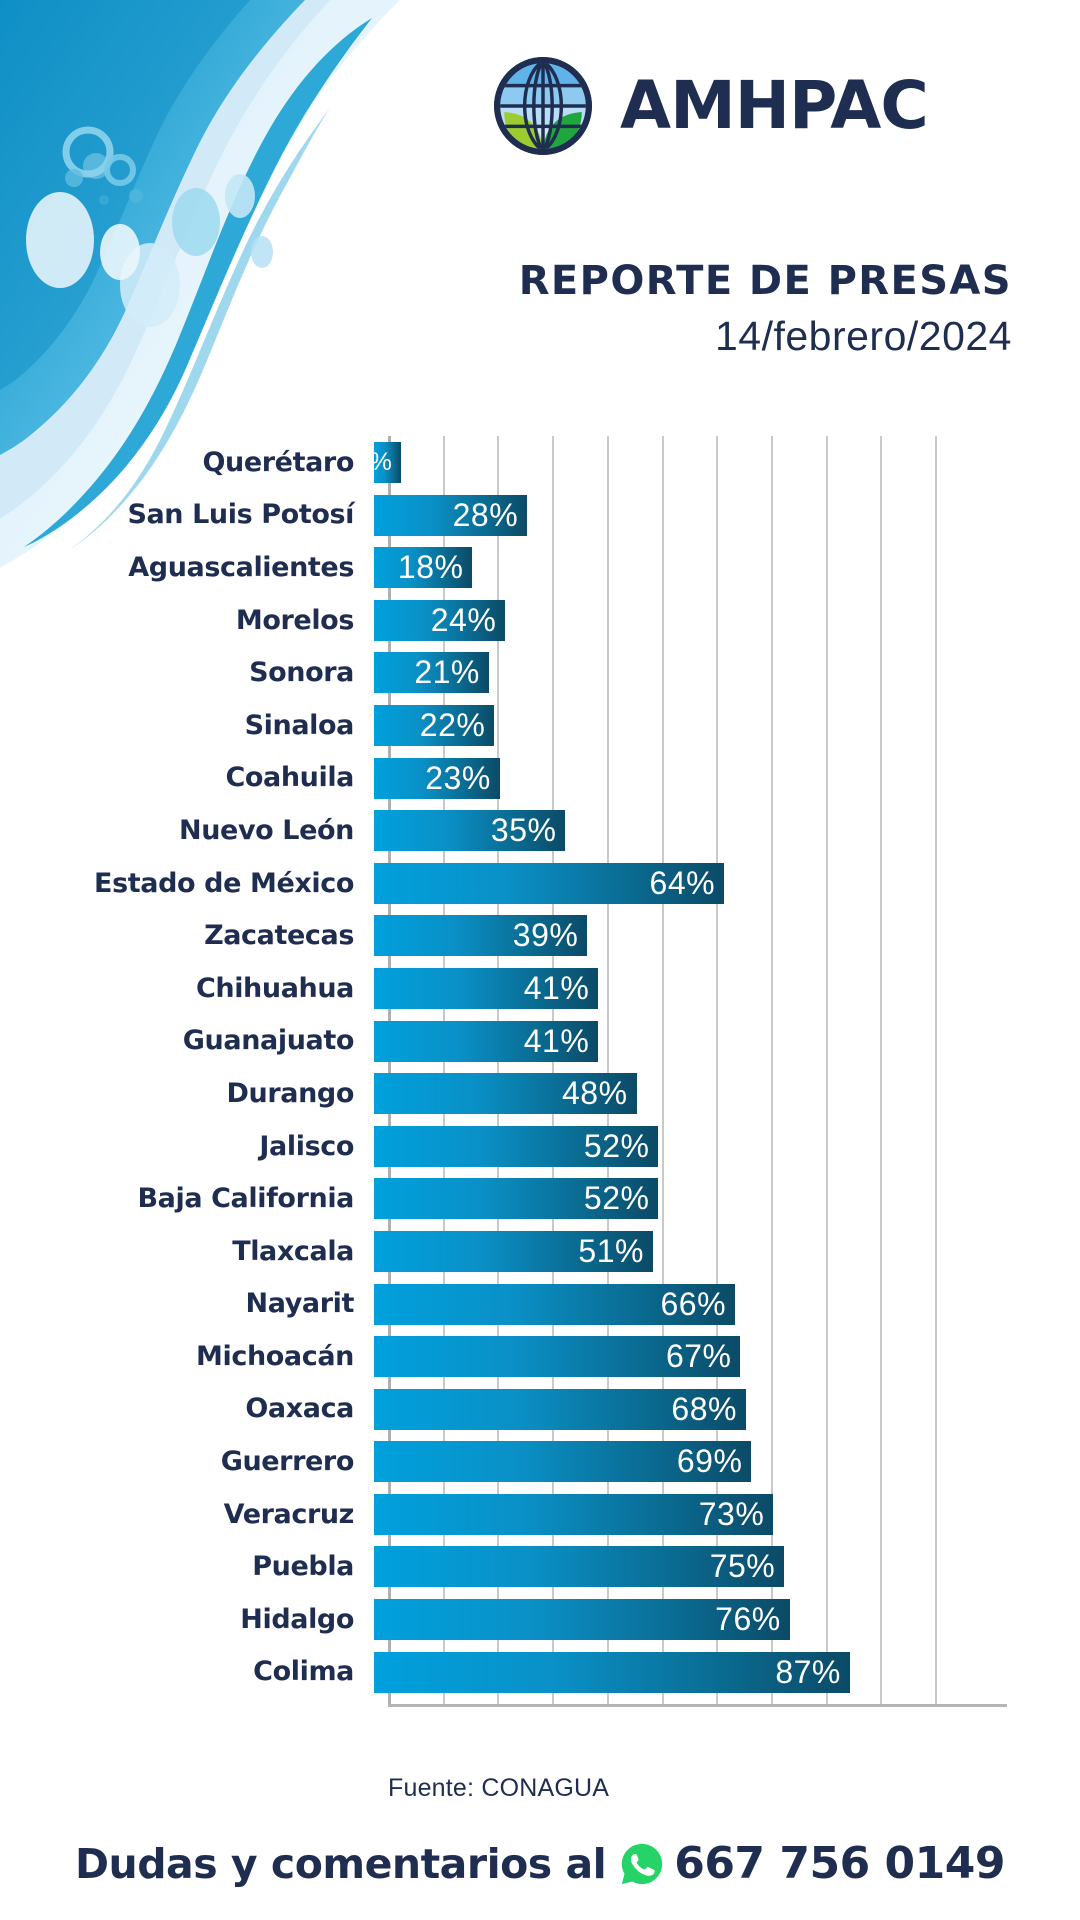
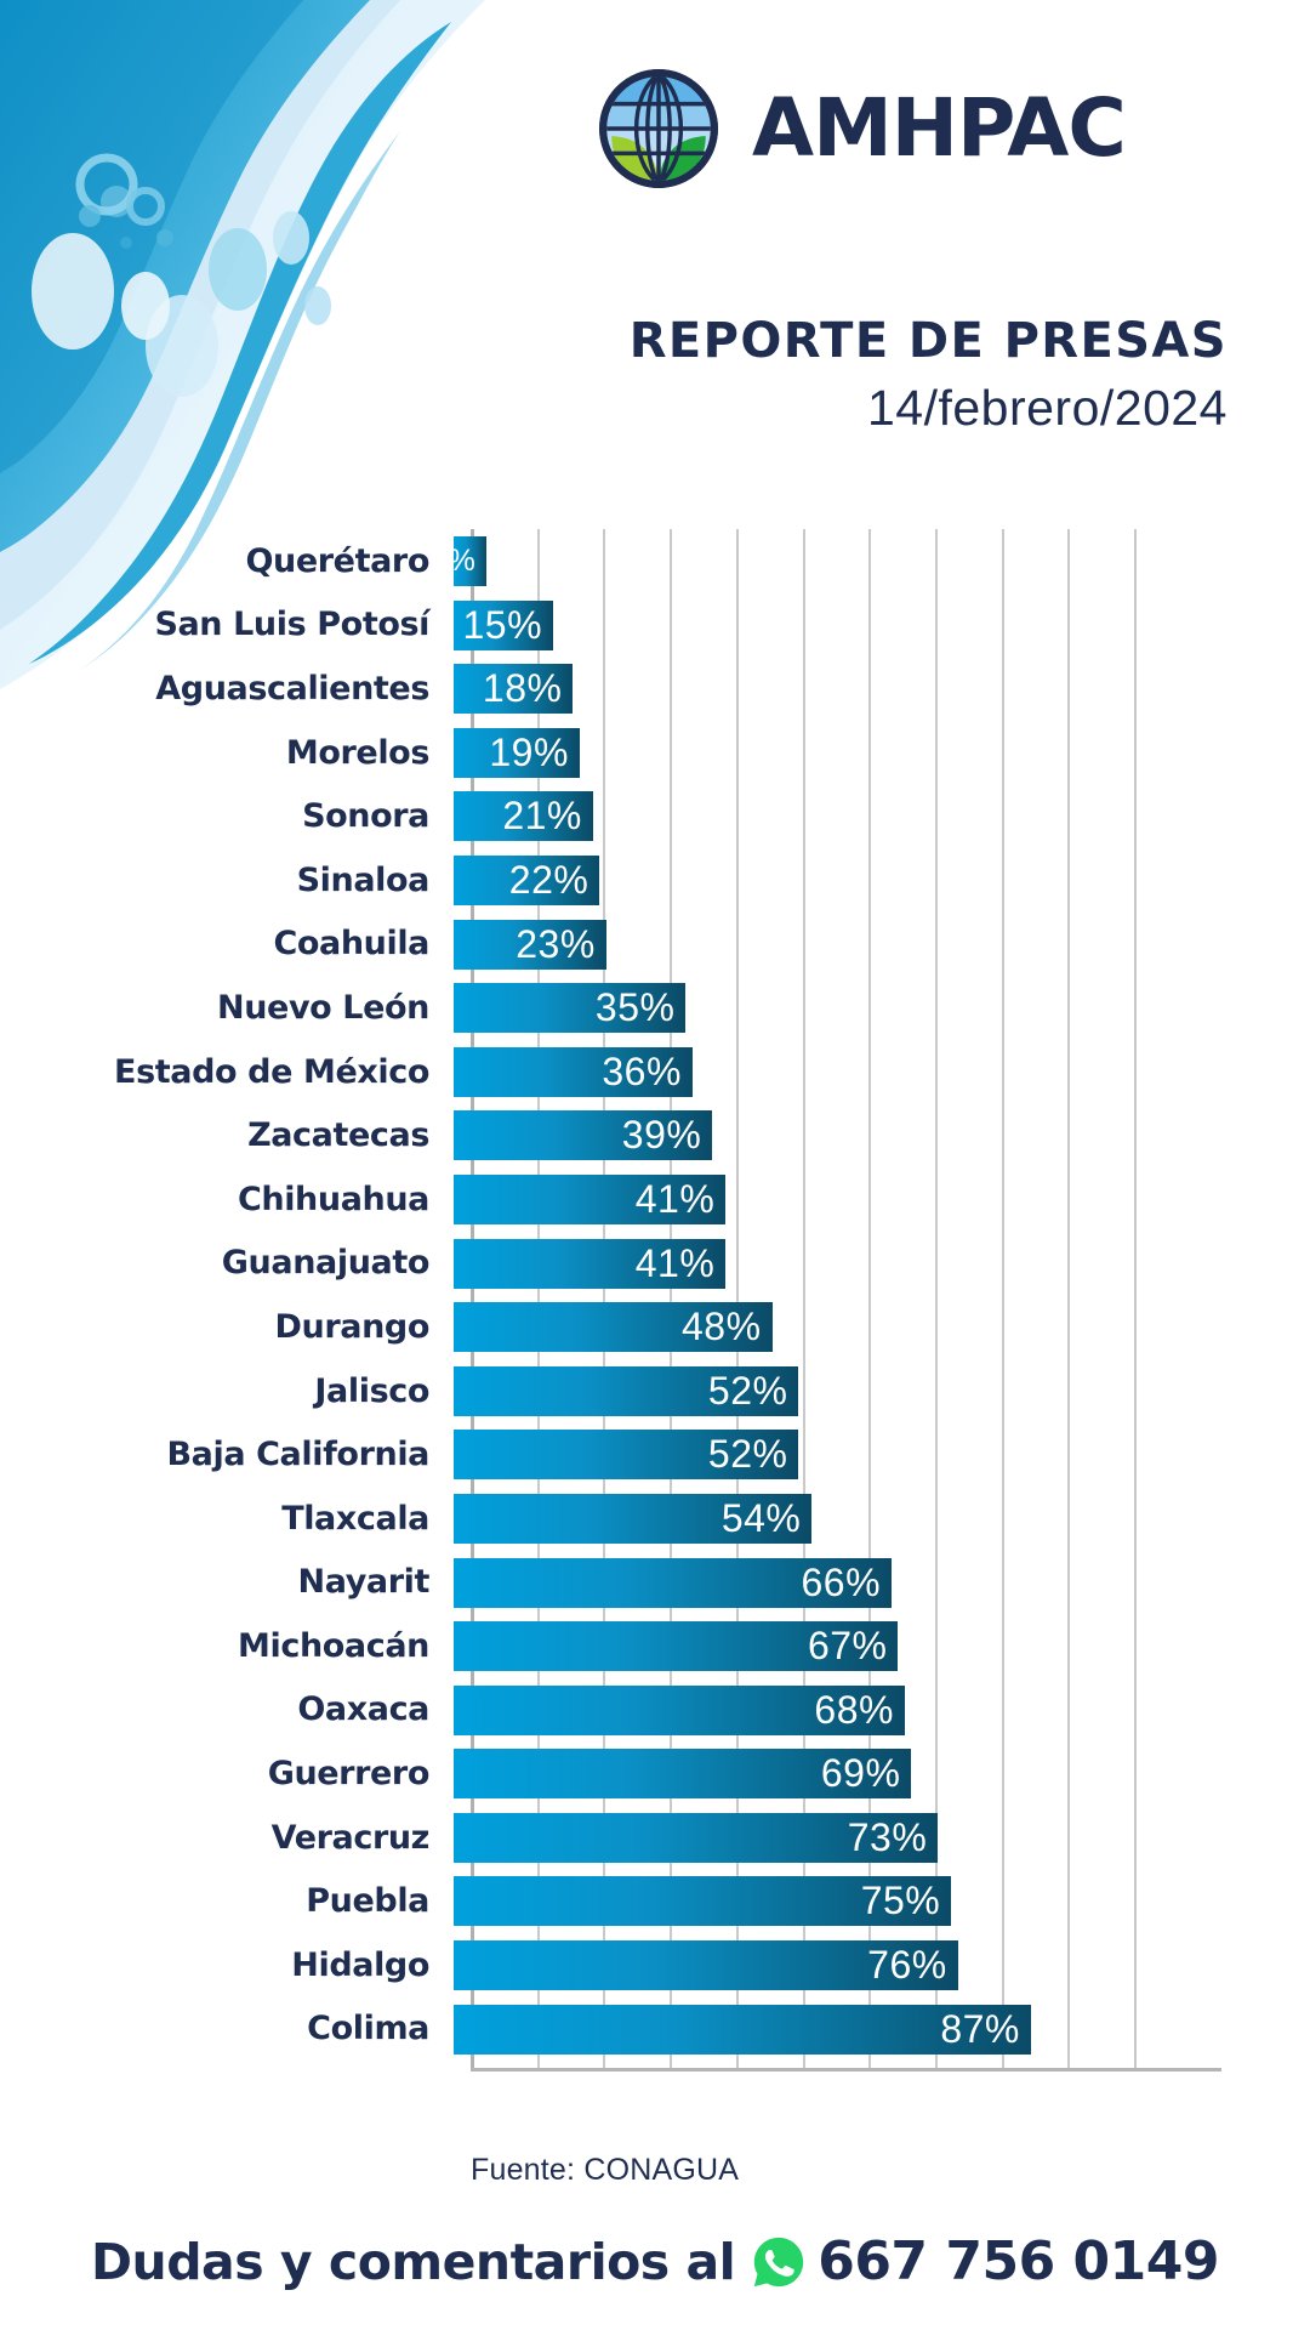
San Luis Potosí: 28% -> 15%
Morelos: 24% -> 19%
Estado de México: 64% -> 36%
Tlaxcala: 51% -> 54%
